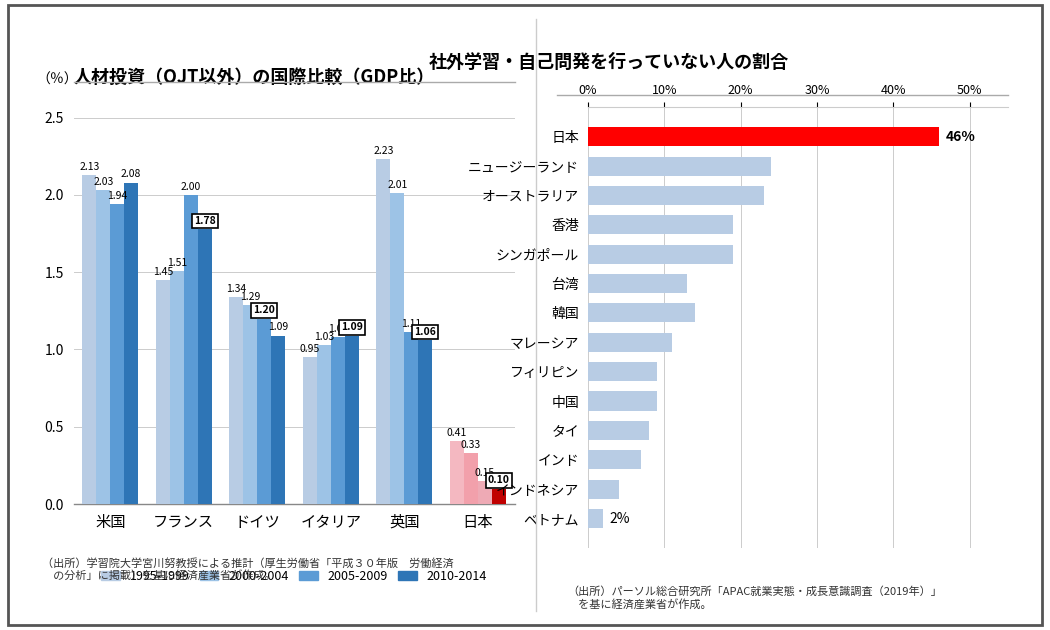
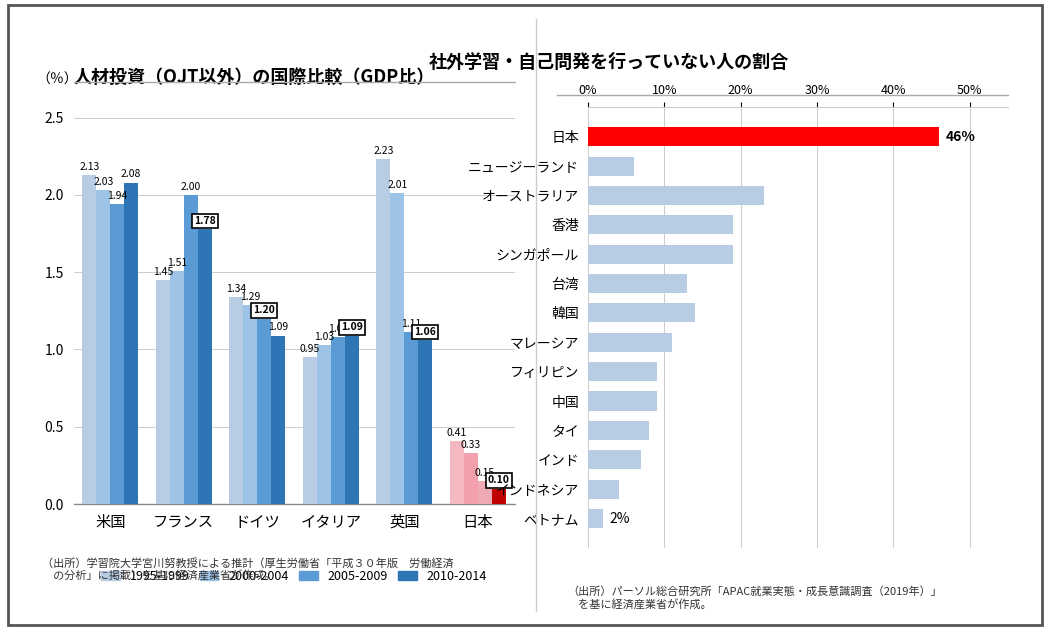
社外学習・自己問発を行っていない人の割合/ニュージーランド: 24% -> 6%
